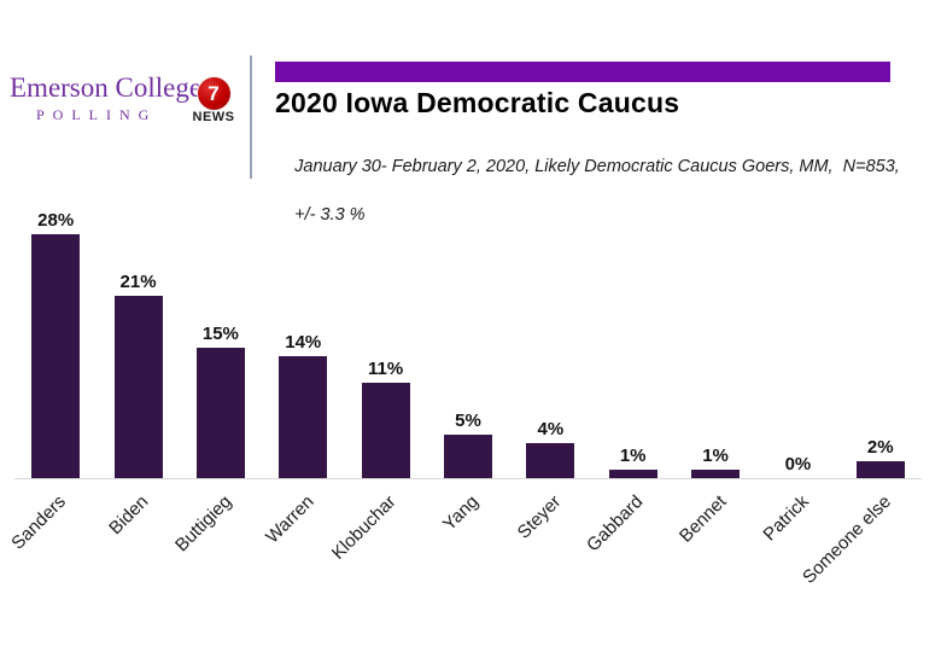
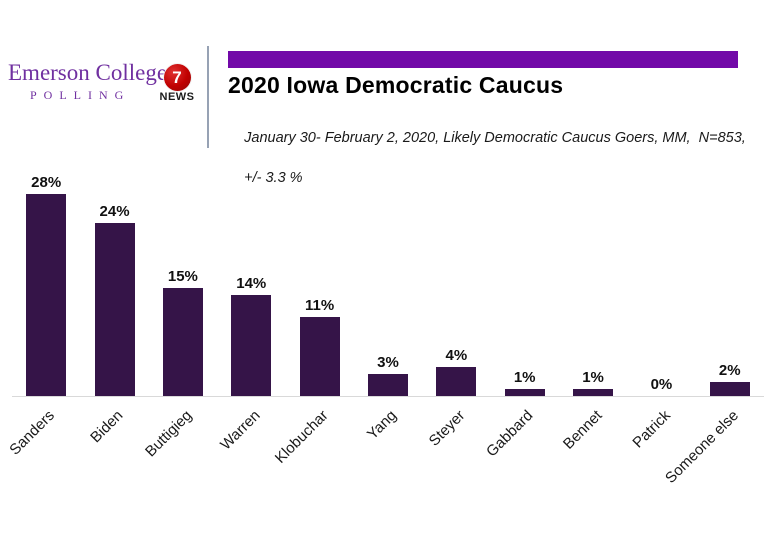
Biden: 21% -> 24%
Yang: 5% -> 3%
